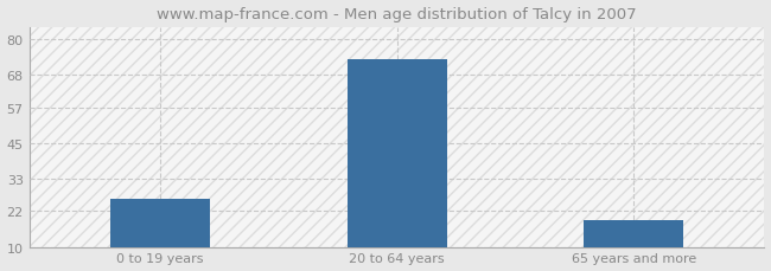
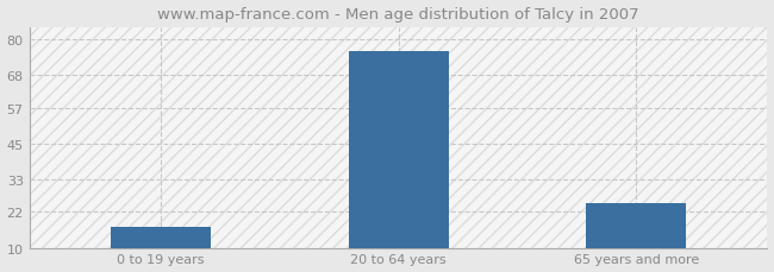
0 to 19 years: 26 -> 17
20 to 64 years: 73 -> 76
65 years and more: 19 -> 25
